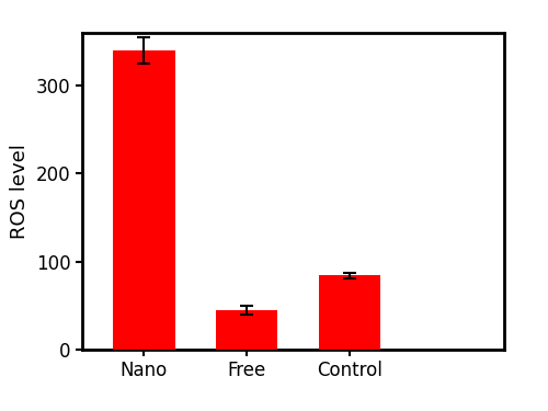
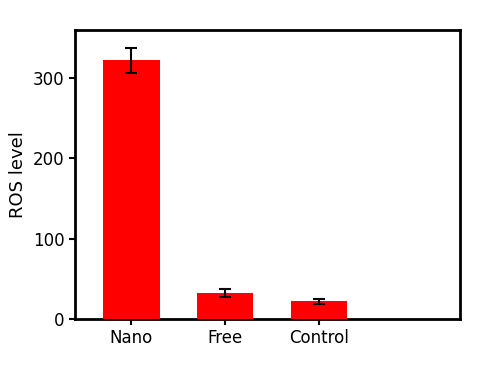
Nano: 340 -> 322
Free: 44 -> 32
Control: 84 -> 22
